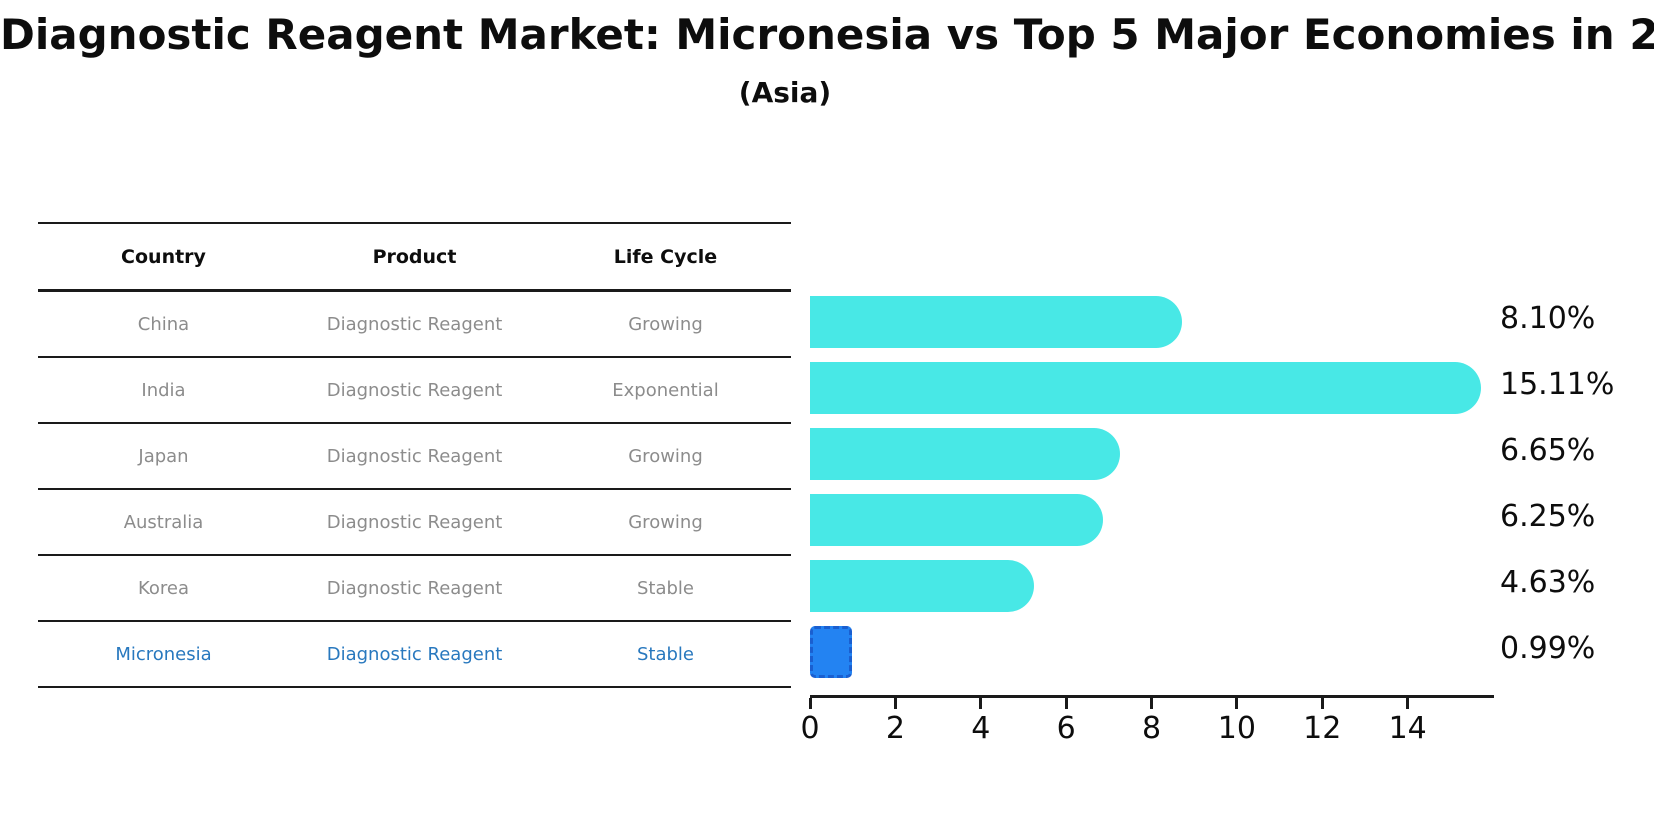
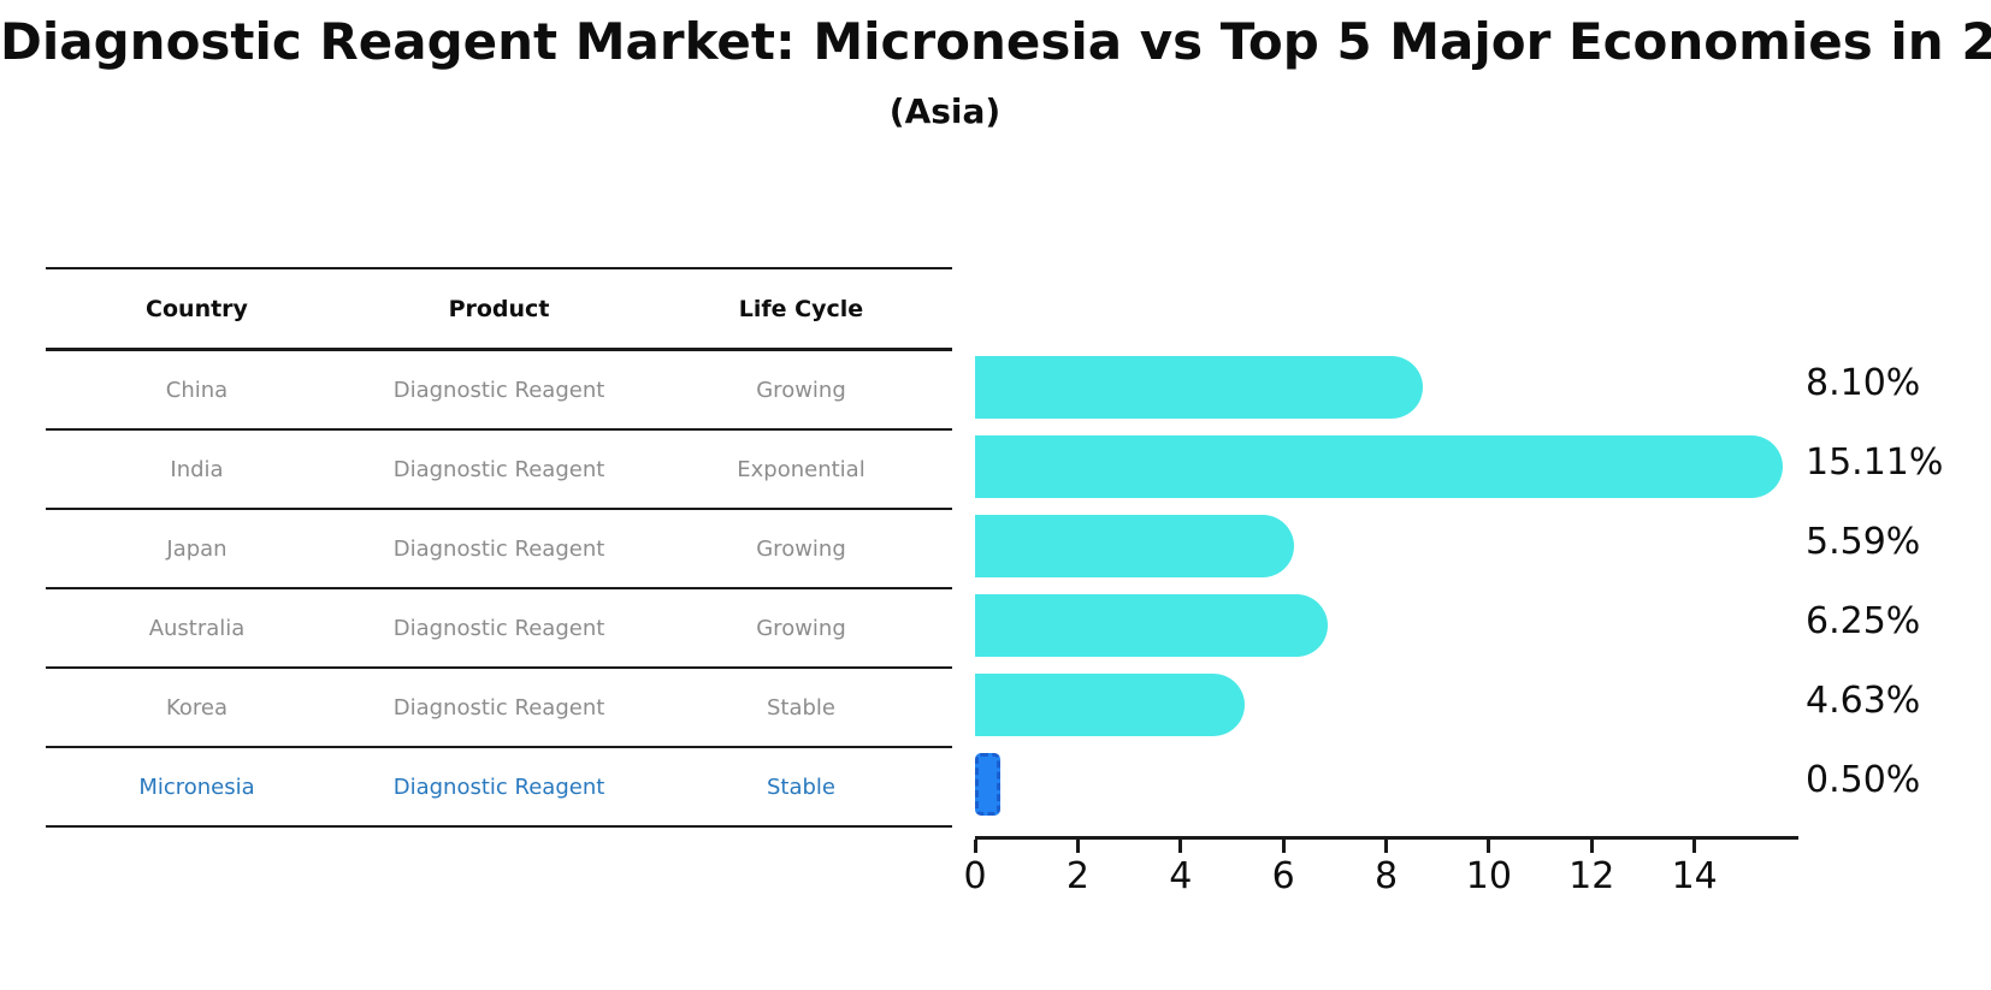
Japan: 6.65% -> 5.59%
Micronesia: 0.99% -> 0.50%
